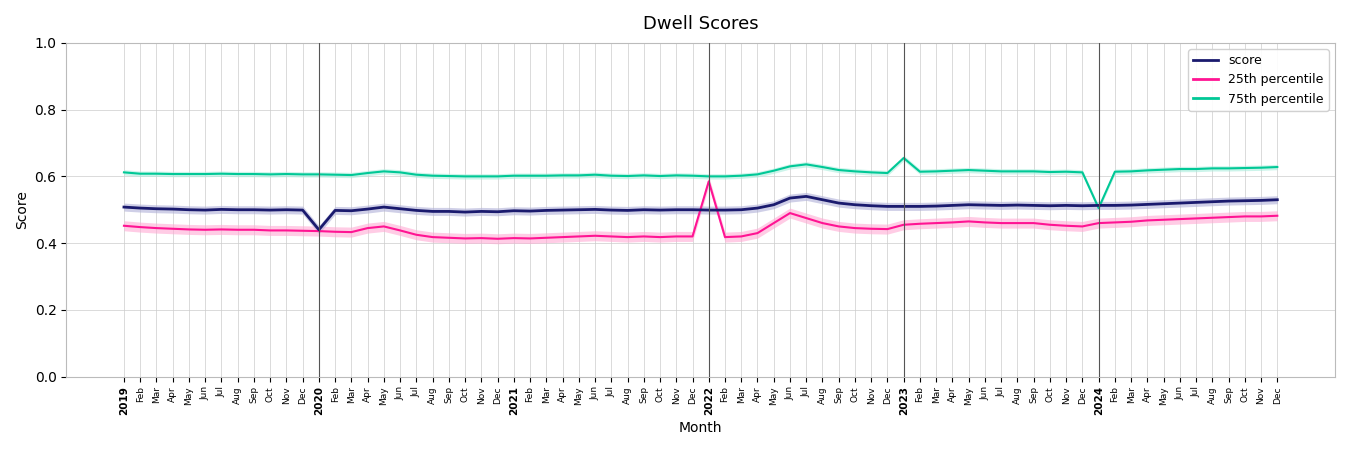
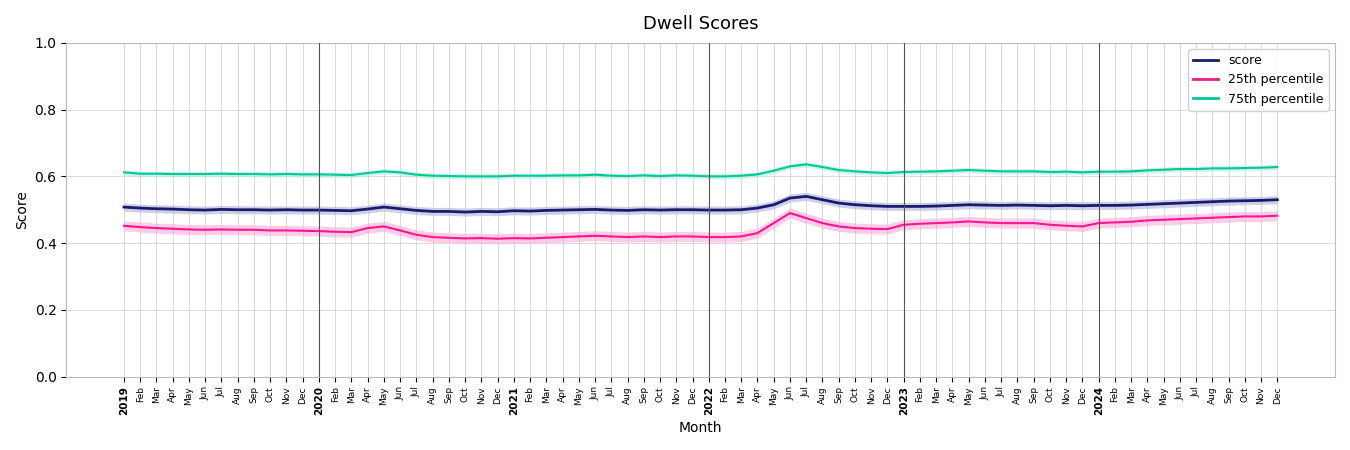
score/2020: 0.440 -> 0.499
25th percentile/2022: 0.585 -> 0.418
75th percentile/2023: 0.655 -> 0.613
75th percentile/2024: 0.505 -> 0.614
